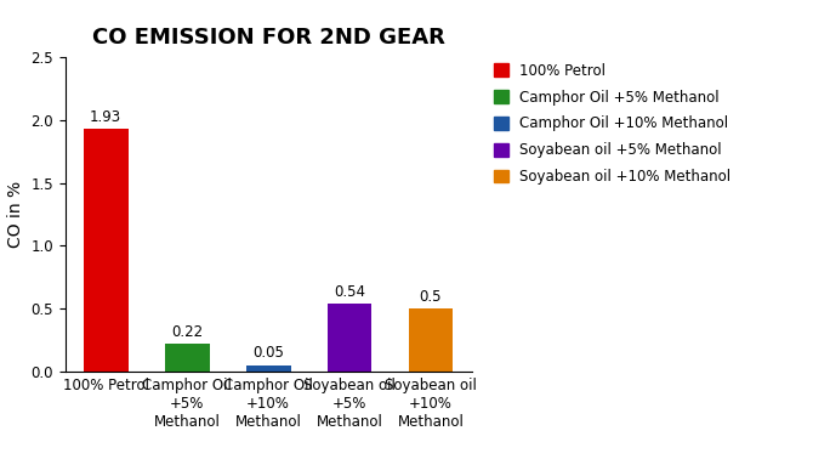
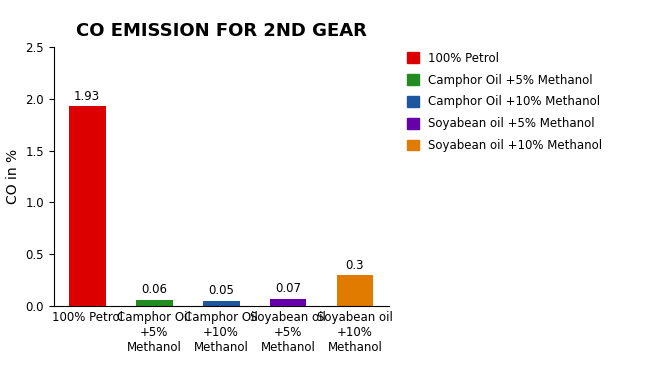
Camphor Oil +5% Methanol: 0.22 -> 0.06
Soyabean oil +5% Methanol: 0.54 -> 0.07
Soyabean oil +10% Methanol: 0.5 -> 0.3
